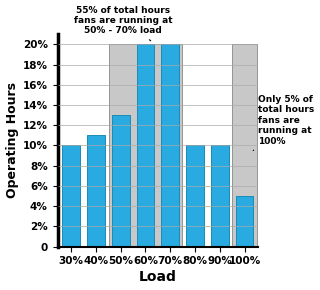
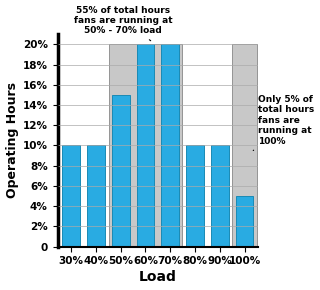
40%: 11% -> 10%
50%: 13% -> 15%
